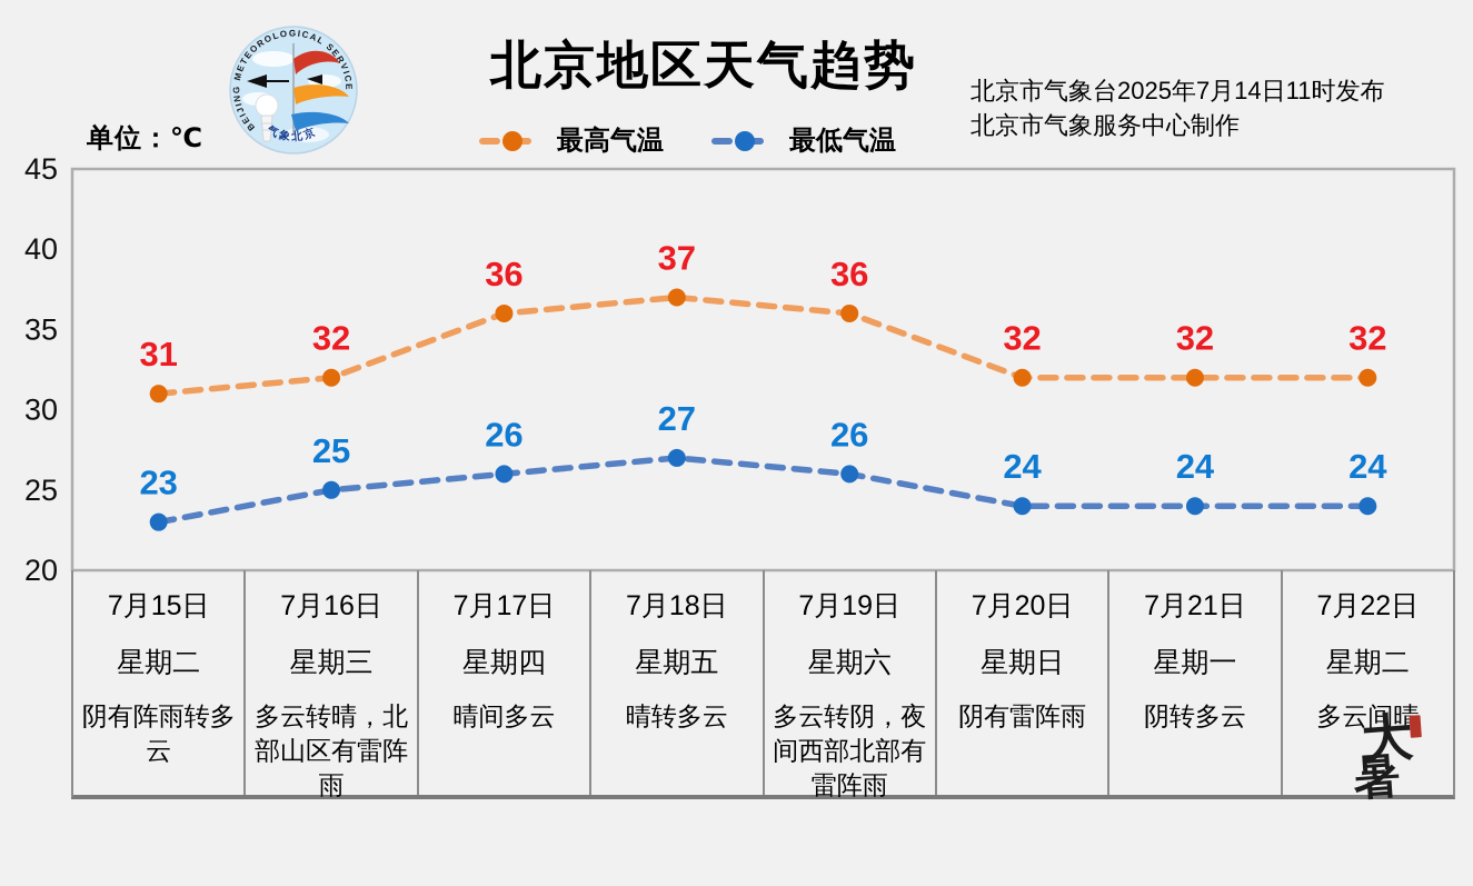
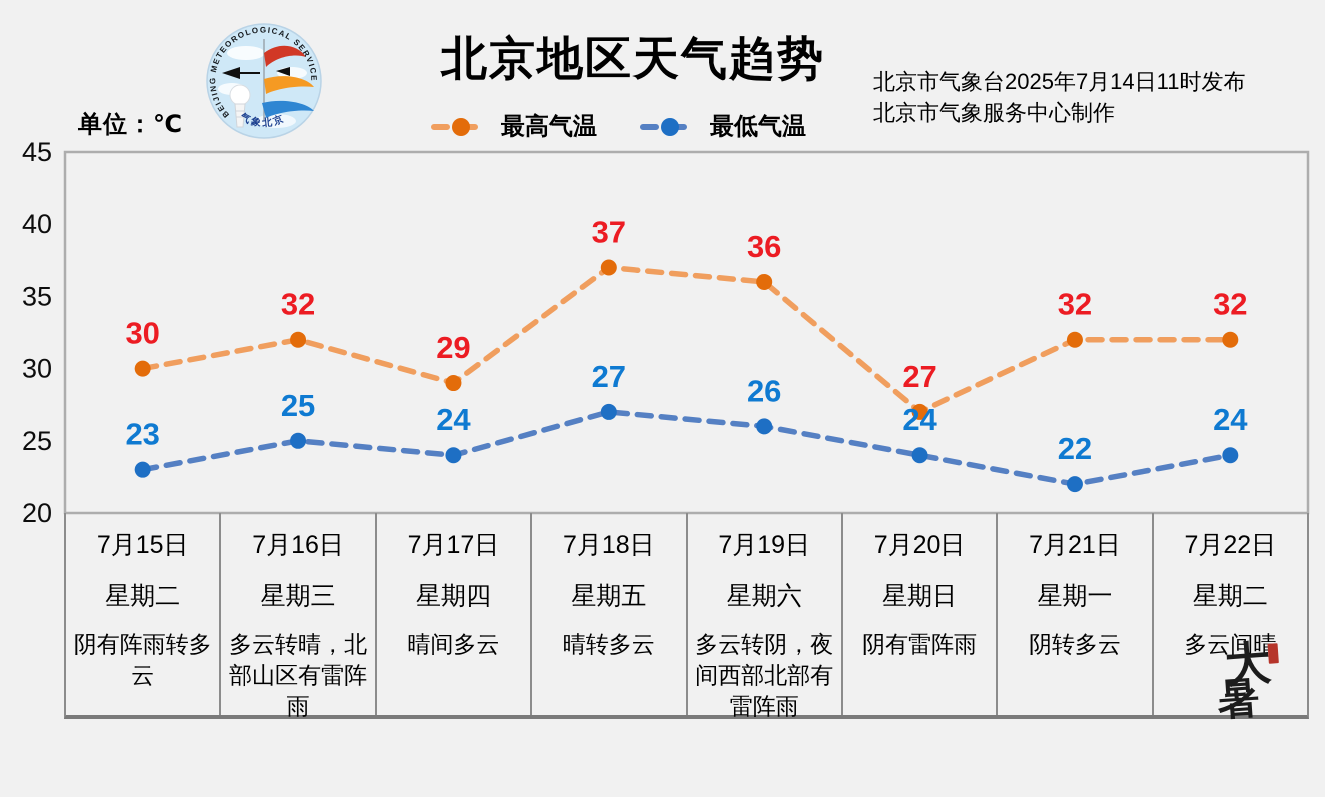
最高气温/7月15日: 31 -> 30
最高气温/7月17日: 36 -> 29
最低气温/7月17日: 26 -> 24
最高气温/7月20日: 32 -> 27
最低气温/7月21日: 24 -> 22
